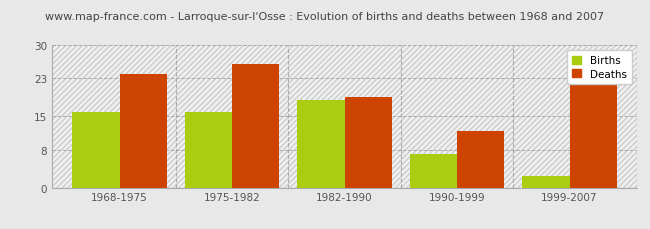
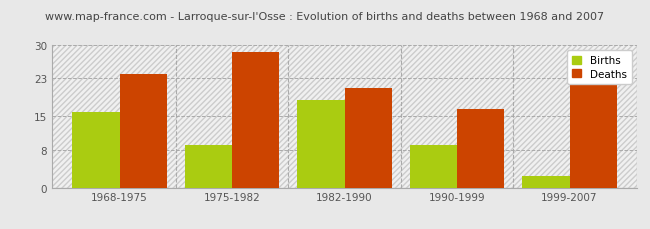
Births/1975-1982: 16.0 -> 9.0
Deaths/1975-1982: 26.0 -> 28.5
Deaths/1982-1990: 19.0 -> 21.0
Births/1990-1999: 7.0 -> 9.0
Deaths/1990-1999: 12.0 -> 16.5
